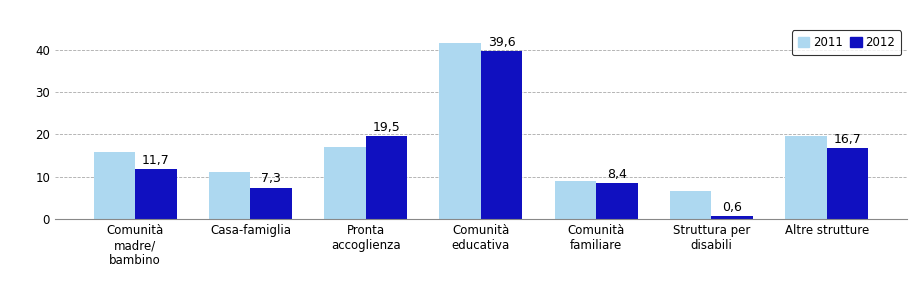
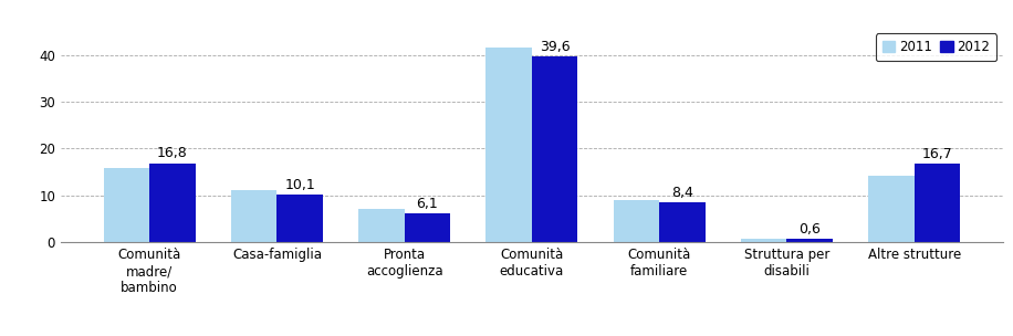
2012/Comunità madre/ bambino: 11,7 -> 16,8
2012/Casa-famiglia: 7,3 -> 10,1
2011/Pronta accoglienza: 17.0 -> 7.0
2012/Pronta accoglienza: 19,5 -> 6,1
2011/Struttura per disabili: 6.5 -> 0.7
2011/Altre strutture: 19.5 -> 14.2
